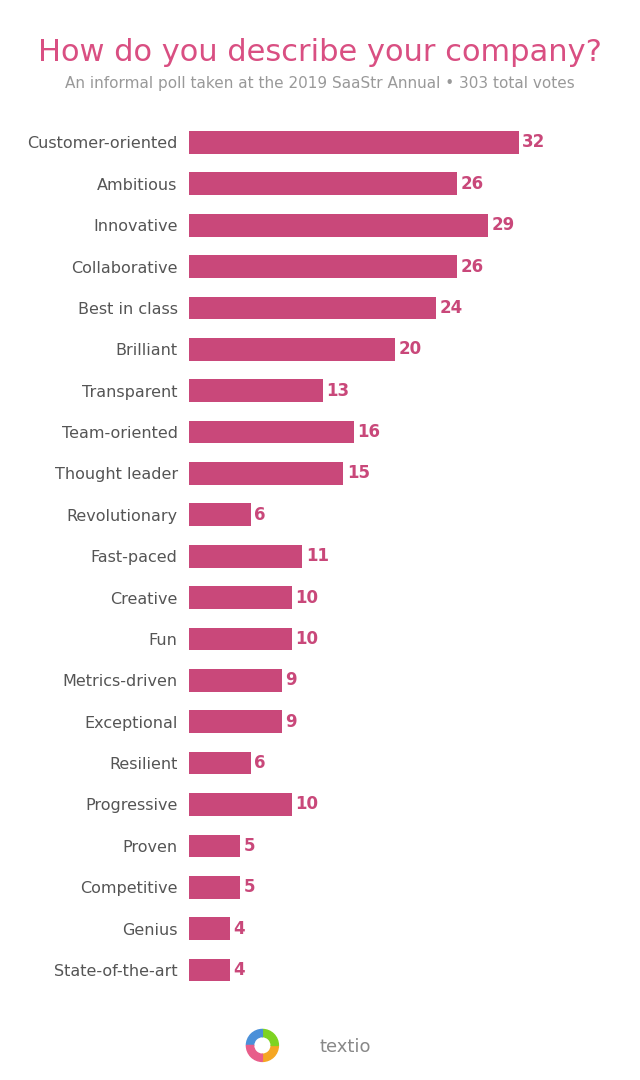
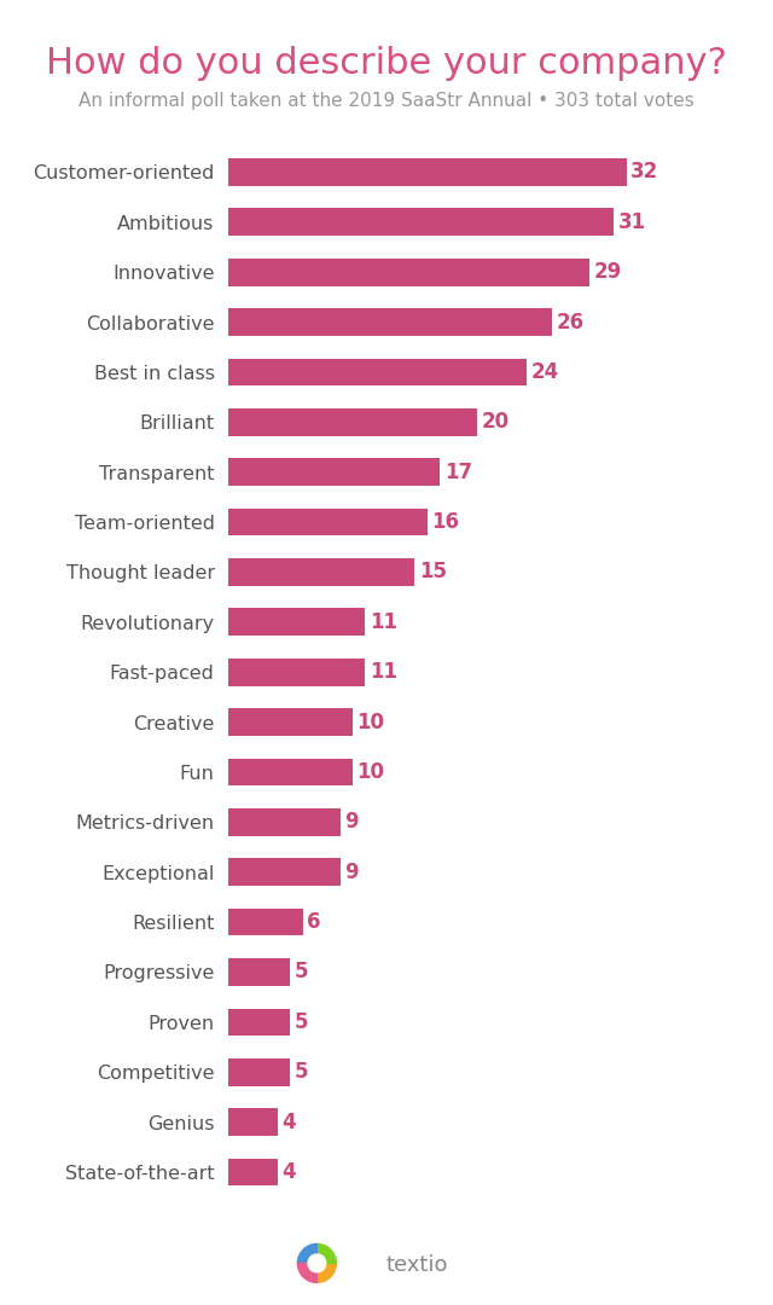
Ambitious: 26 -> 31
Transparent: 13 -> 17
Revolutionary: 6 -> 11
Progressive: 10 -> 5
